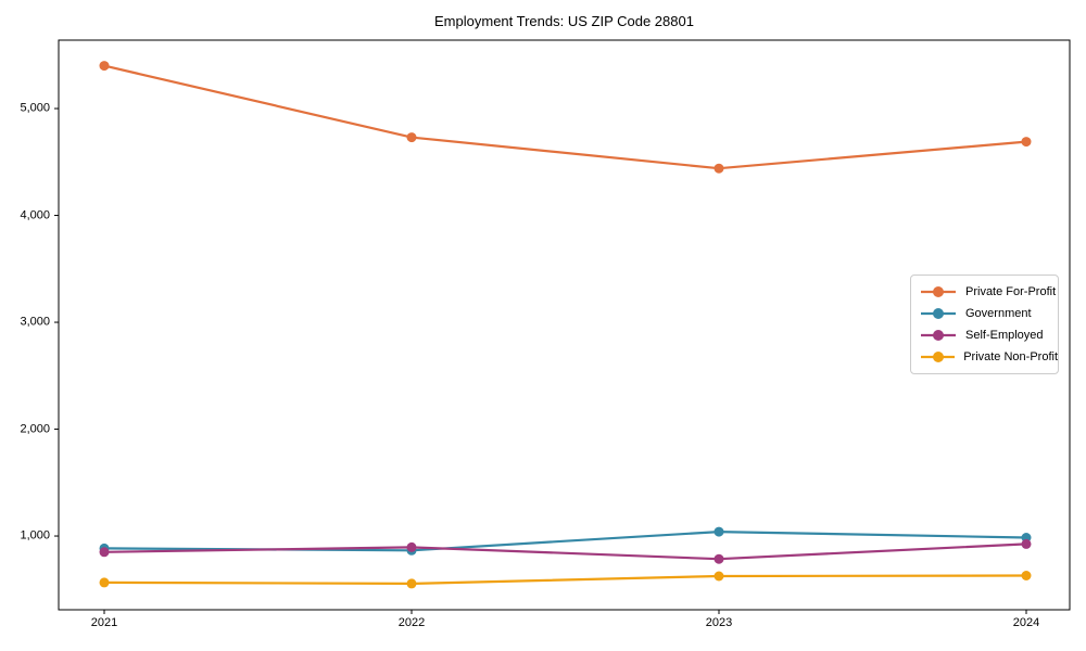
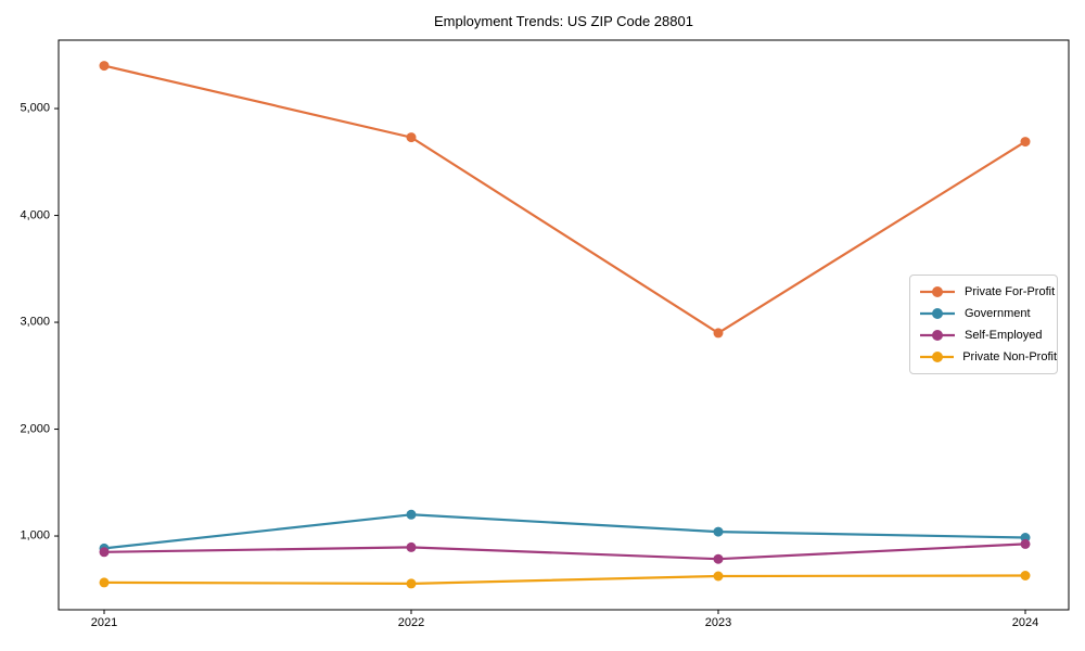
Government/2022: 900 -> 1200
Private For-Profit/2023: 4400 -> 2900
